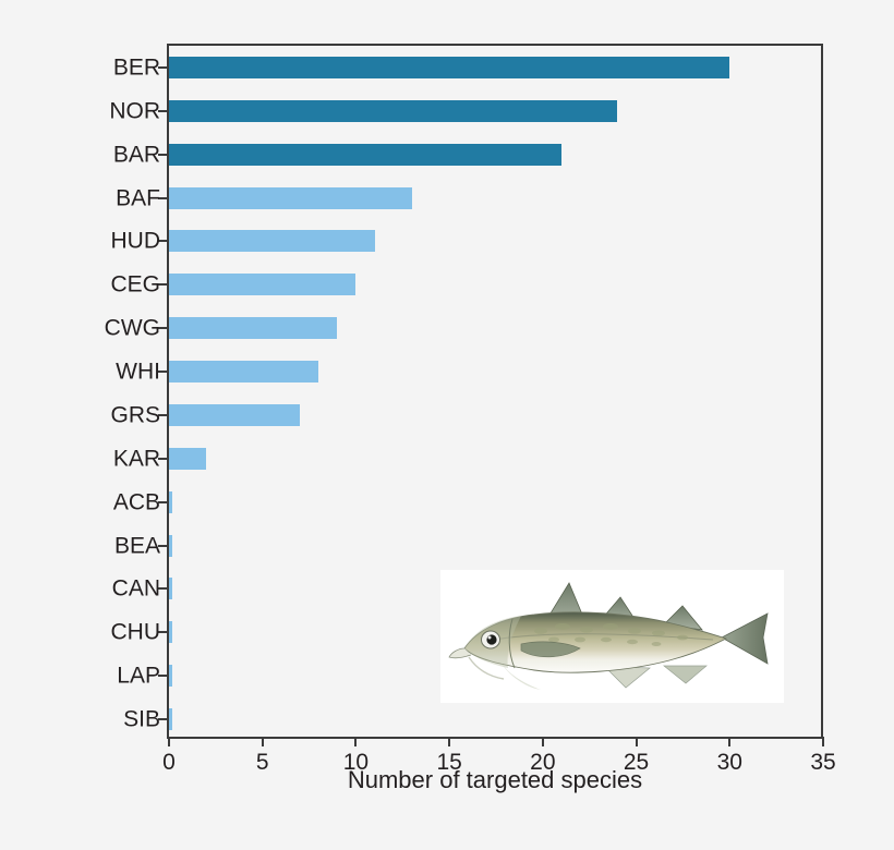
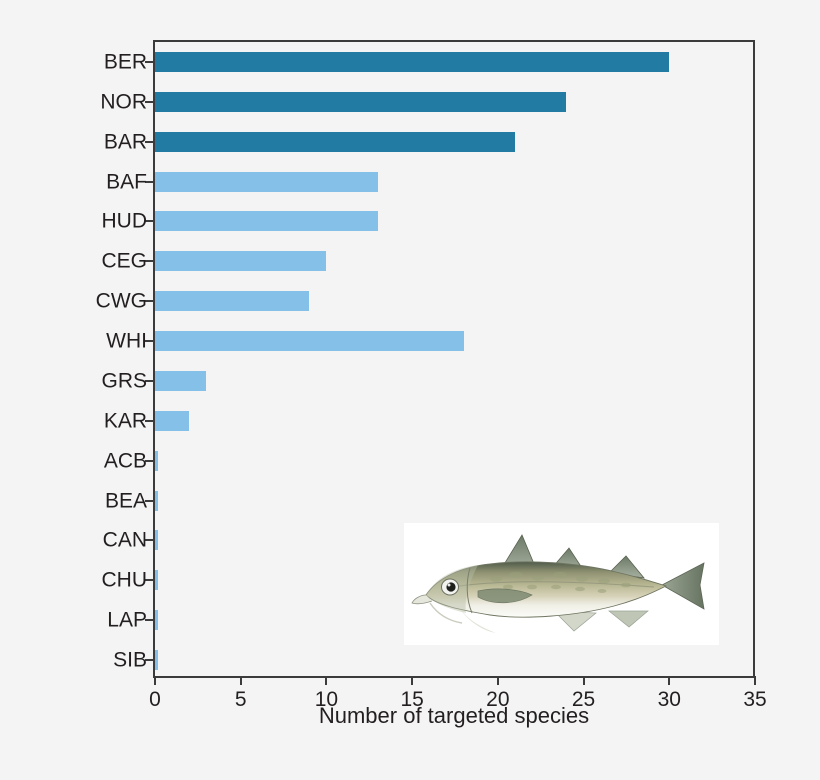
HUD: 11 -> 13
WHI: 8 -> 18
GRS: 7 -> 3
